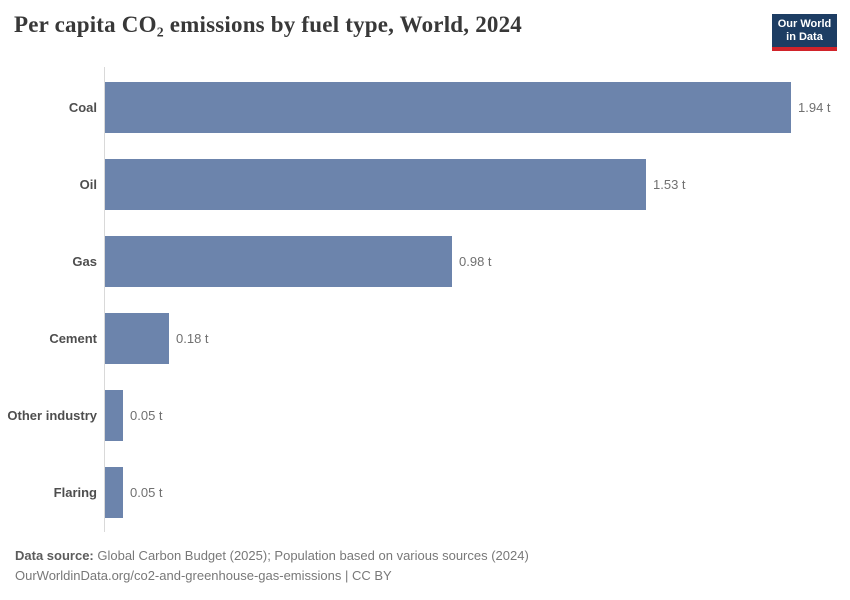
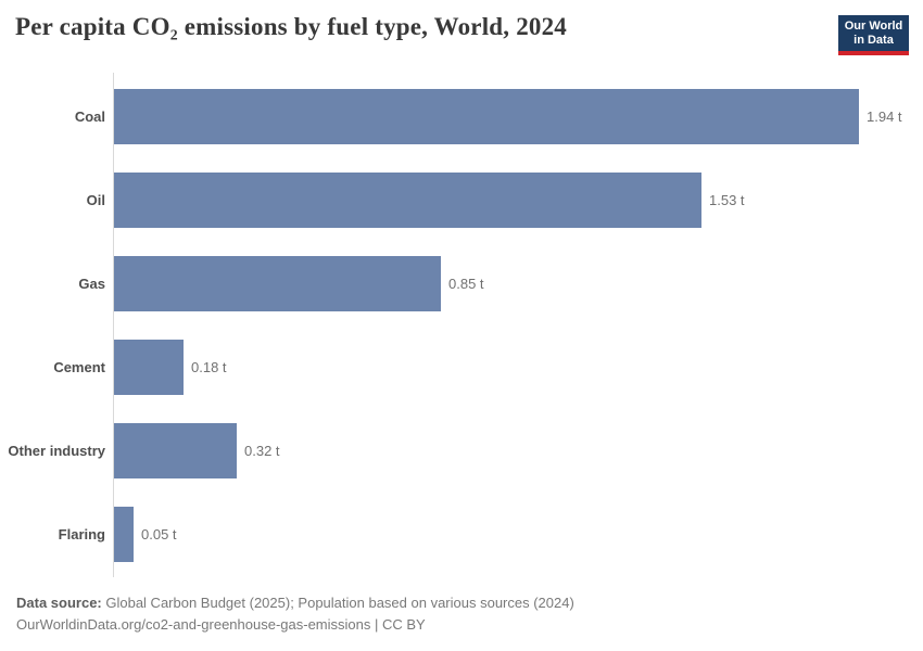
Gas: 0.98 -> 0.85
Other industry: 0.05 -> 0.32
